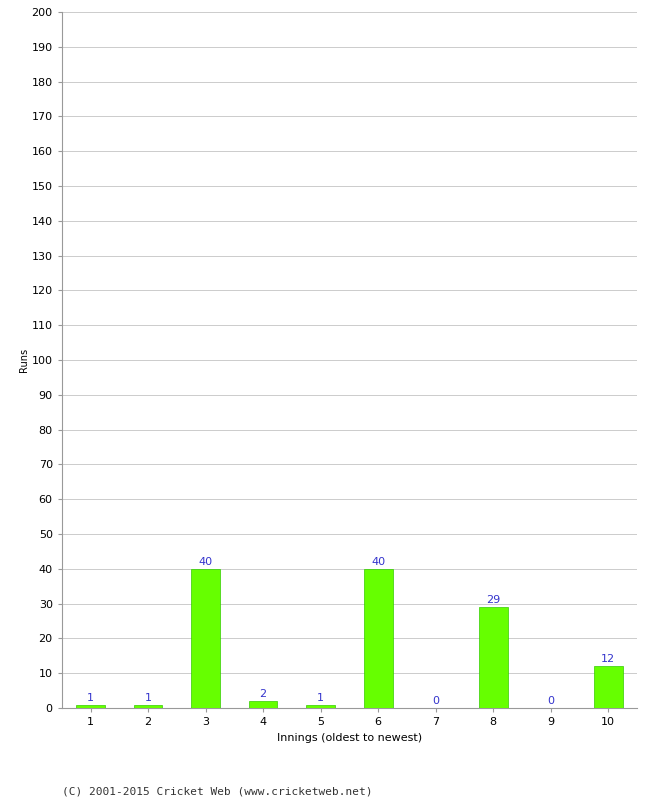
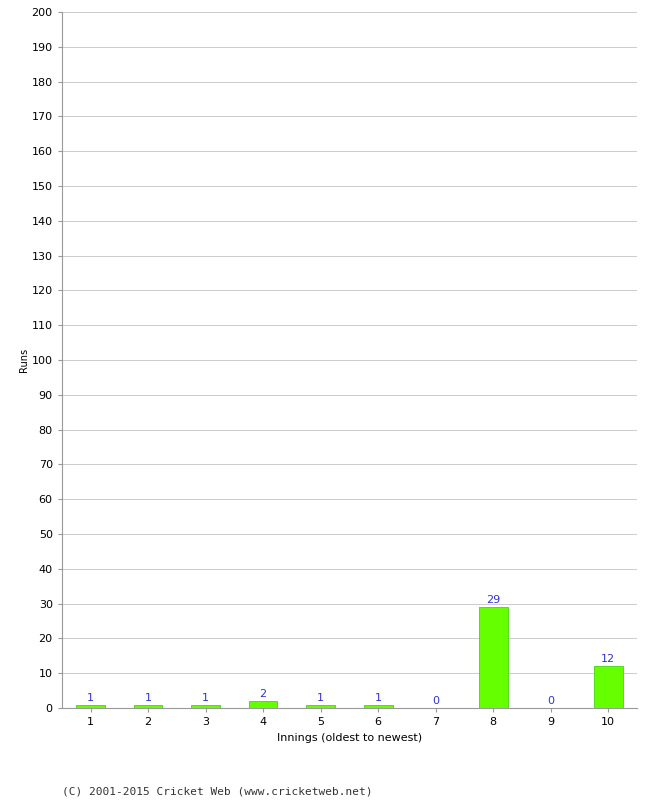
3: 40 -> 1
6: 40 -> 1
